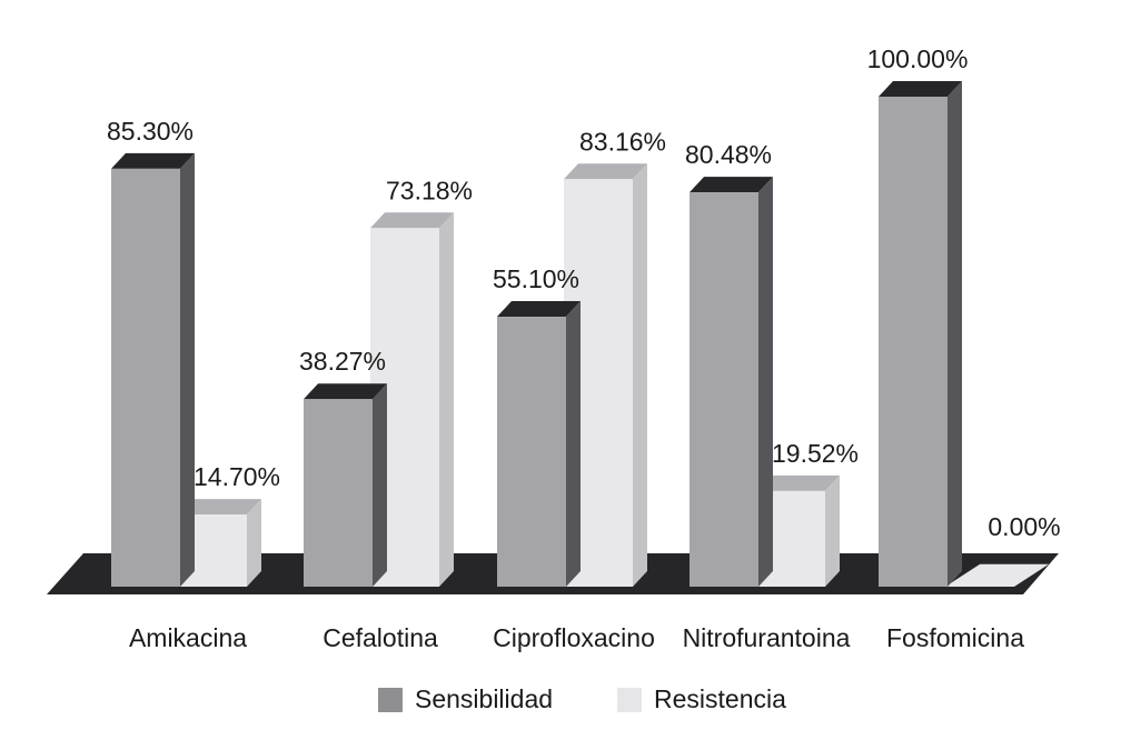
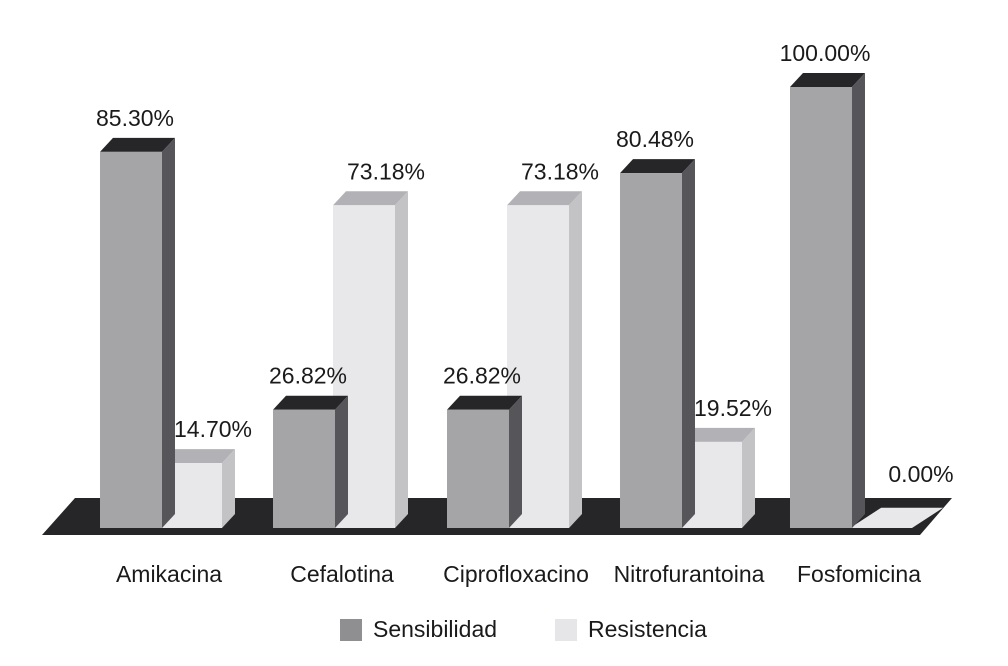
Sensibilidad/Cefalotina: 38.27% -> 26.82%
Sensibilidad/Ciprofloxacino: 55.10% -> 26.82%
Resistencia/Ciprofloxacino: 83.16% -> 73.18%
